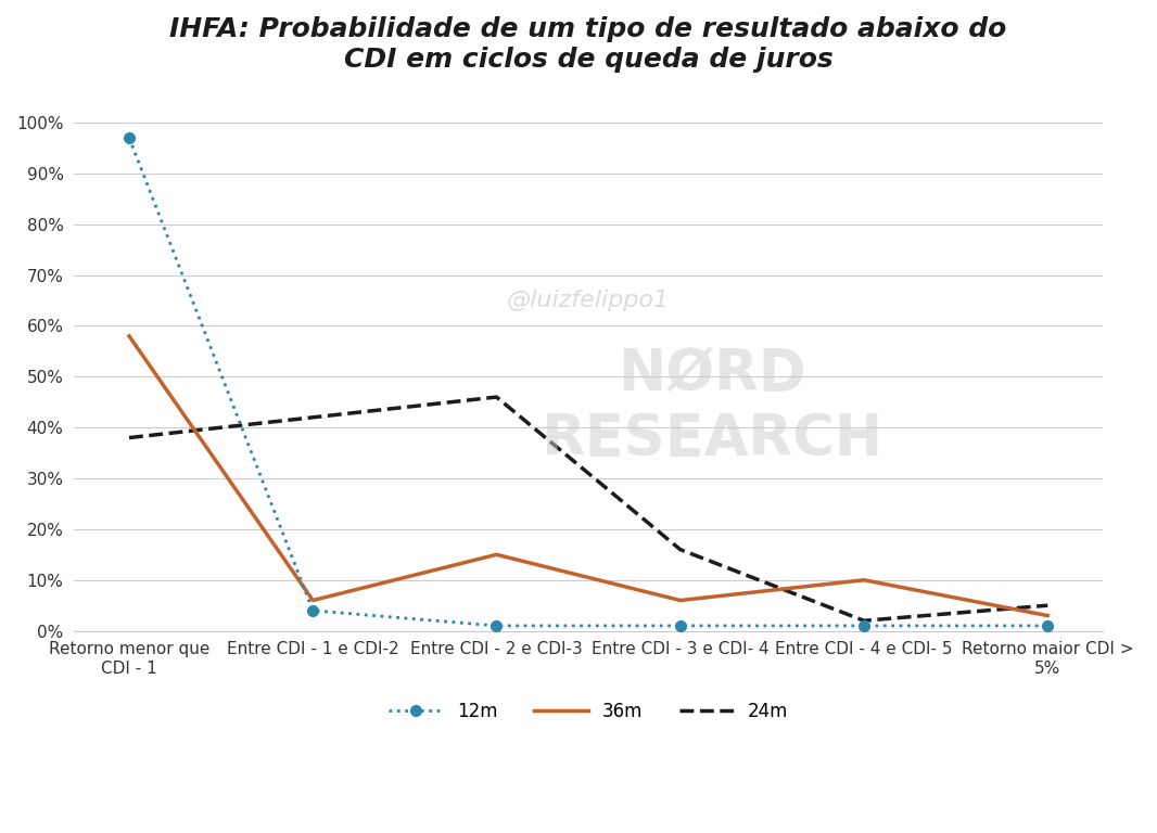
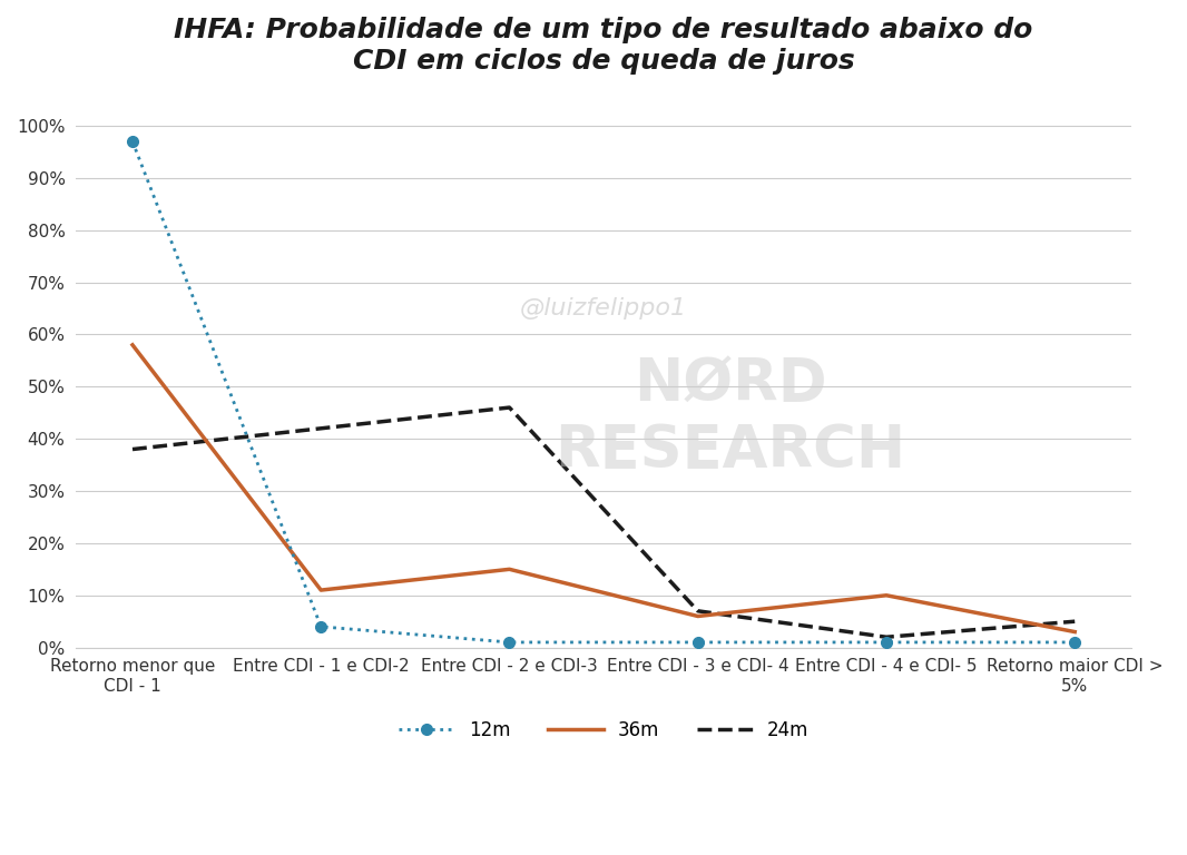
36m/Entre CDI - 1 e CDI-2: 6% -> 11%
24m/Entre CDI - 3 e CDI- 4: 16% -> 7%
